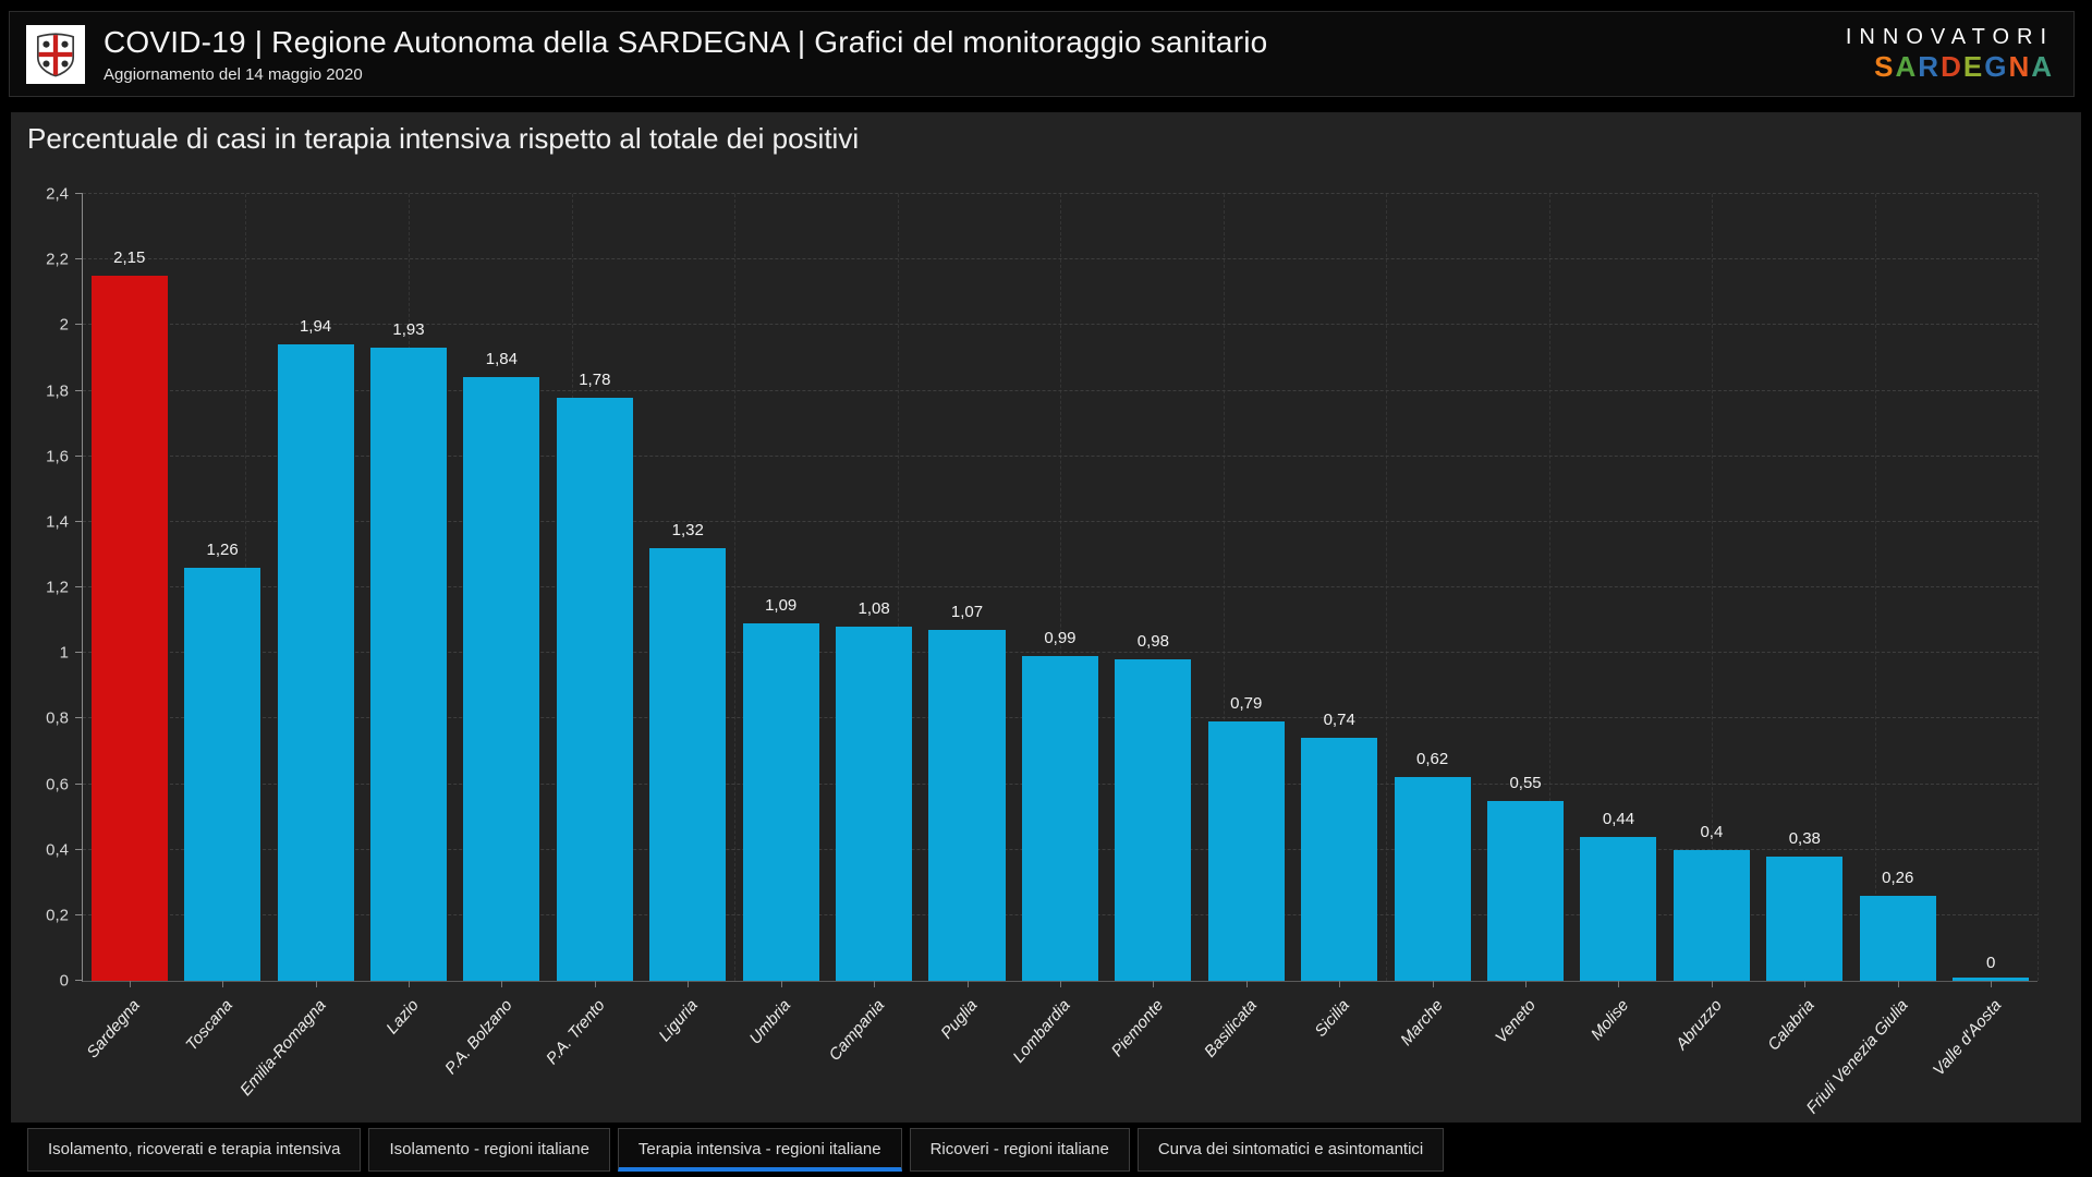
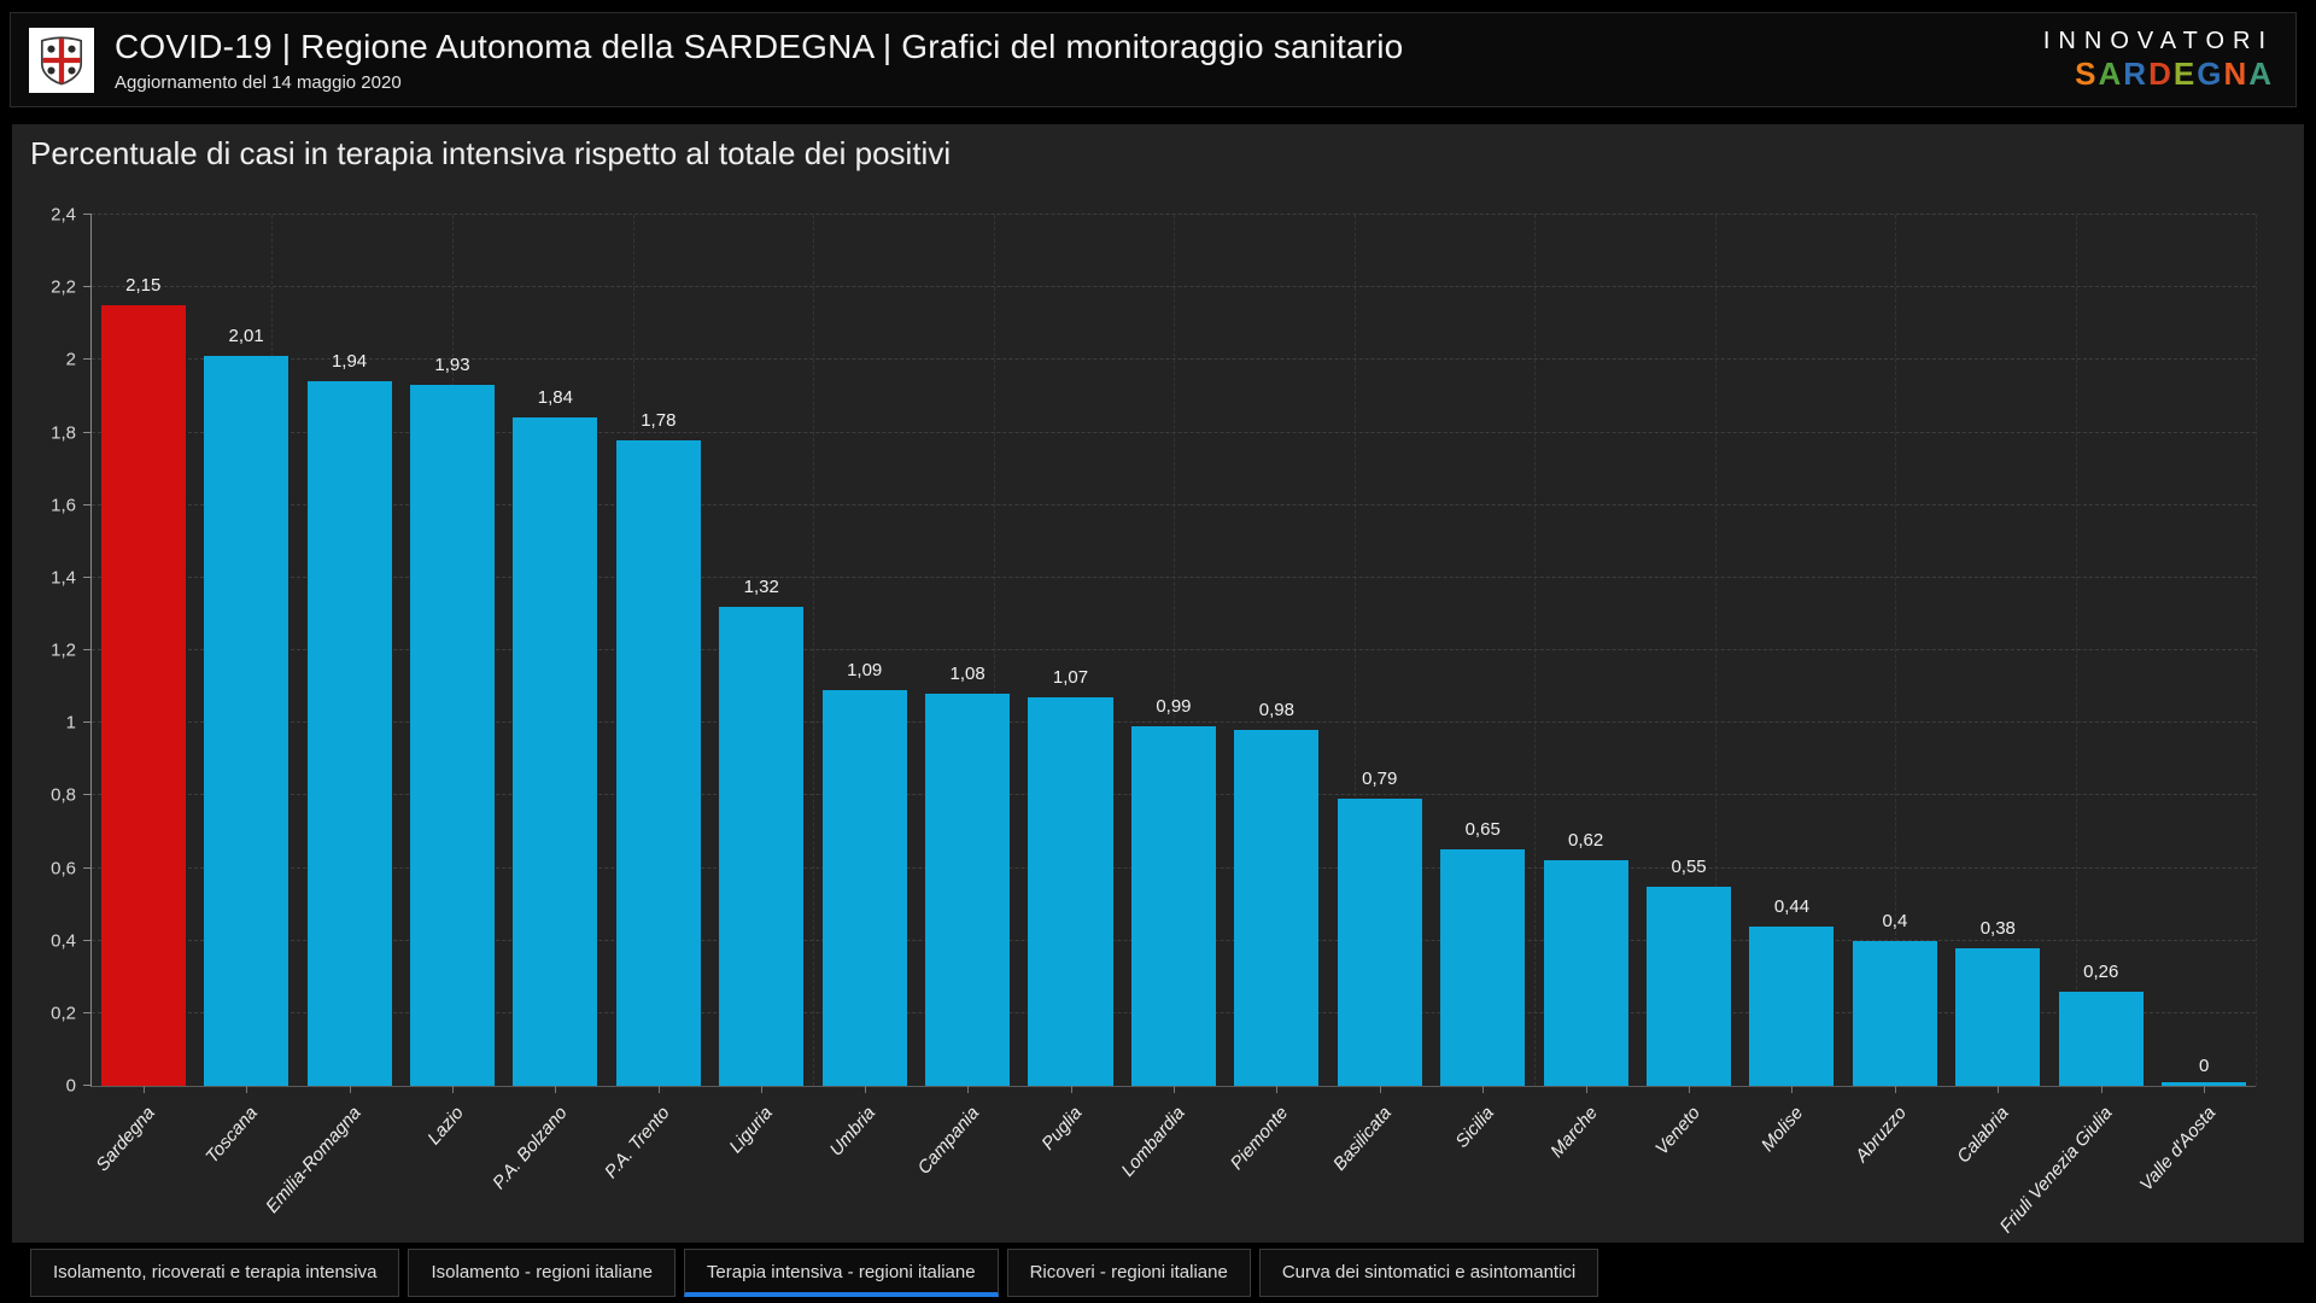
Toscana: 1,26 -> 2,01
Sicilia: 0,74 -> 0,65
